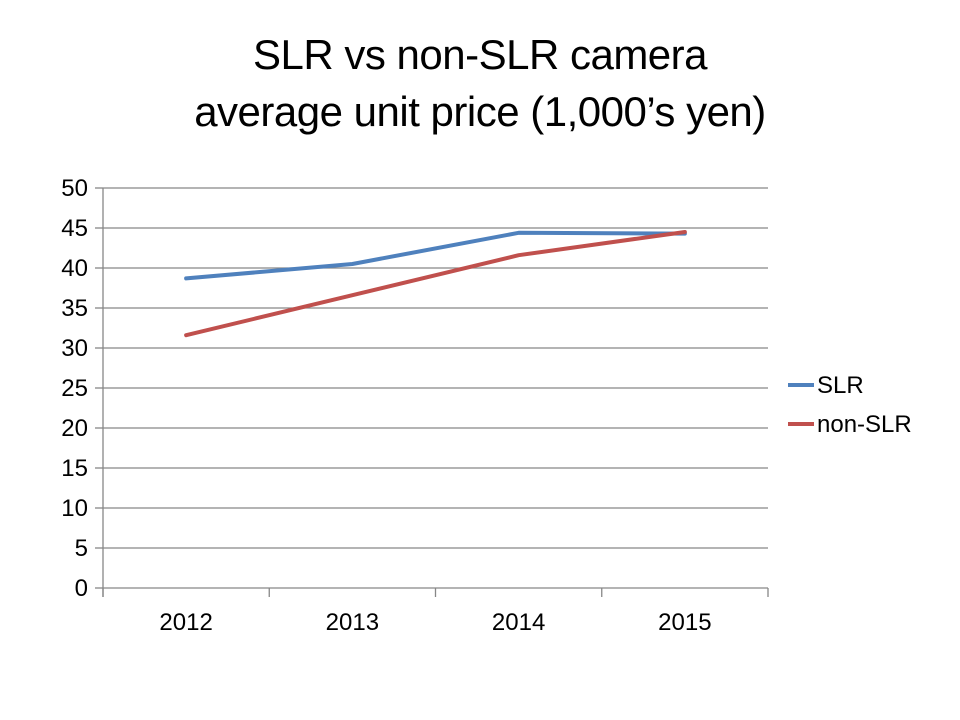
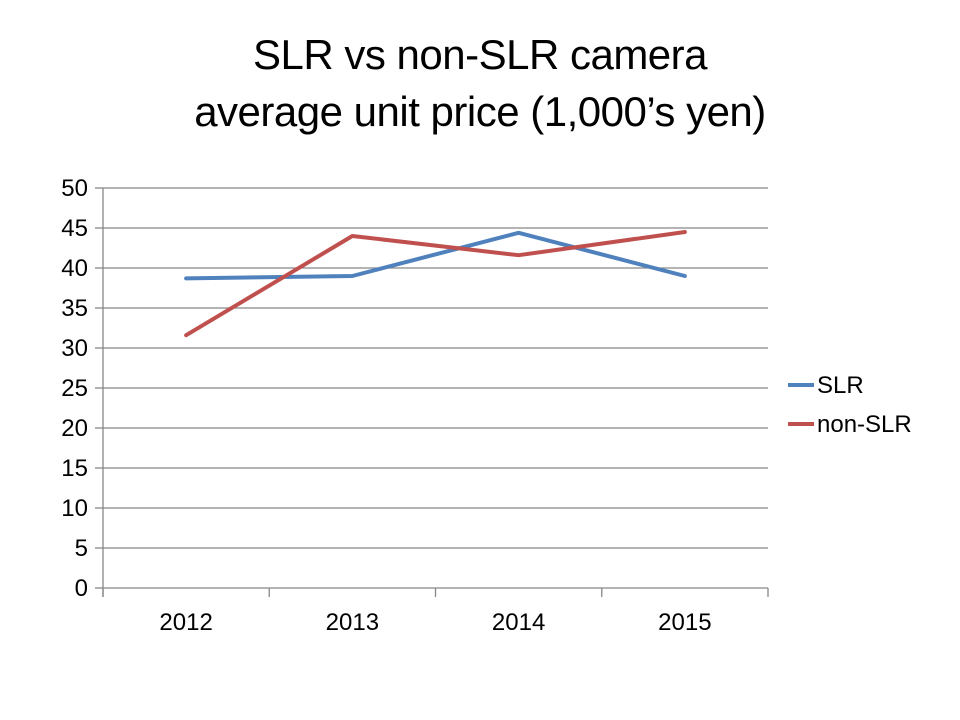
SLR/2013: 40 -> 39
non-SLR/2013: 37 -> 44
SLR/2015: 44 -> 39
